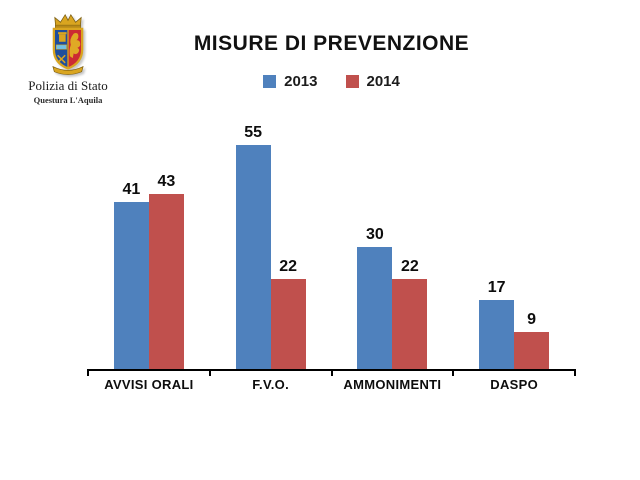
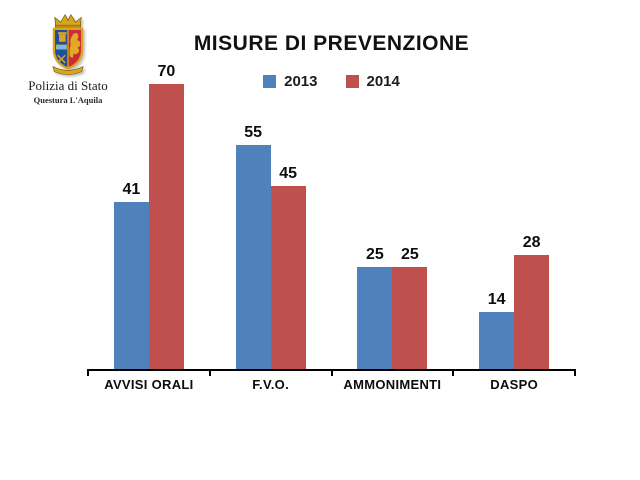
2014/AVVISI ORALI: 43 -> 70
2014/F.V.O.: 22 -> 45
2013/AMMONIMENTI: 30 -> 25
2014/AMMONIMENTI: 22 -> 25
2013/DASPO: 17 -> 14
2014/DASPO: 9 -> 28
